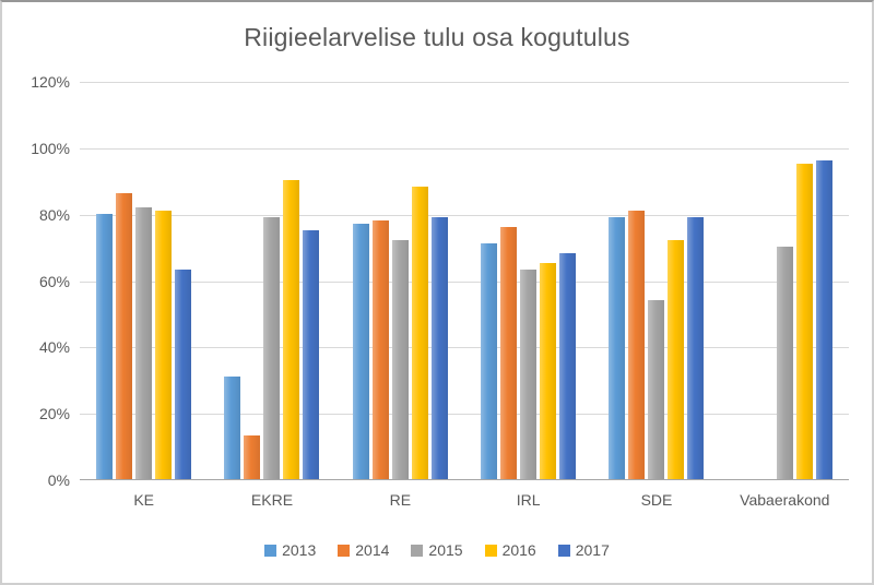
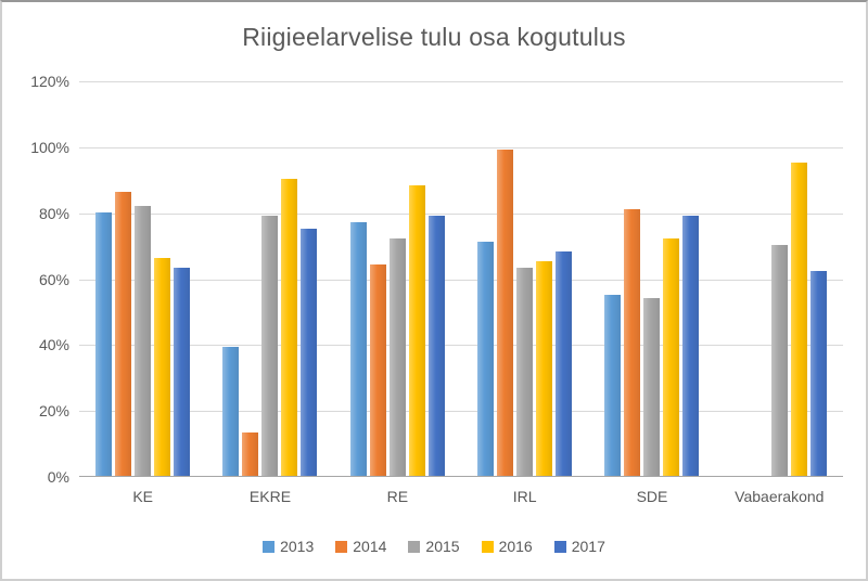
2016/KE: 81% -> 66%
2013/EKRE: 31% -> 39%
2014/RE: 78% -> 64%
2014/IRL: 76% -> 99%
2013/SDE: 79% -> 55%
2017/Vabaerakond: 96% -> 62%
